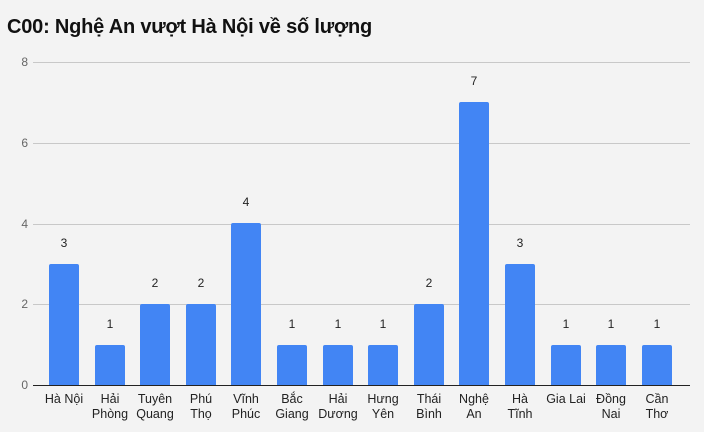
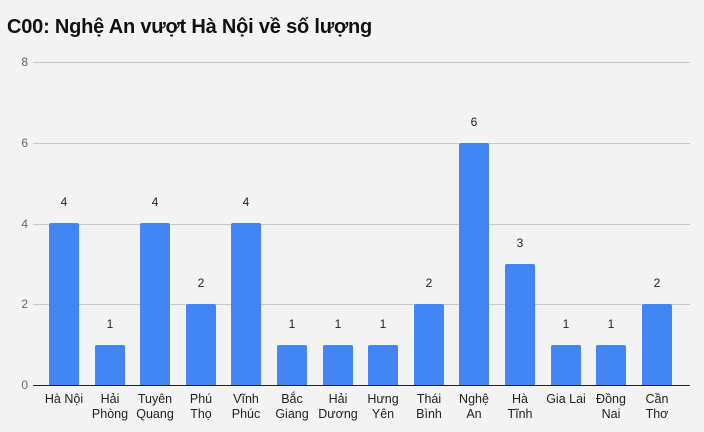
Hà Nội: 3 -> 4
Tuyên Quang: 2 -> 4
Nghệ An: 7 -> 6
Cần Thơ: 1 -> 2
